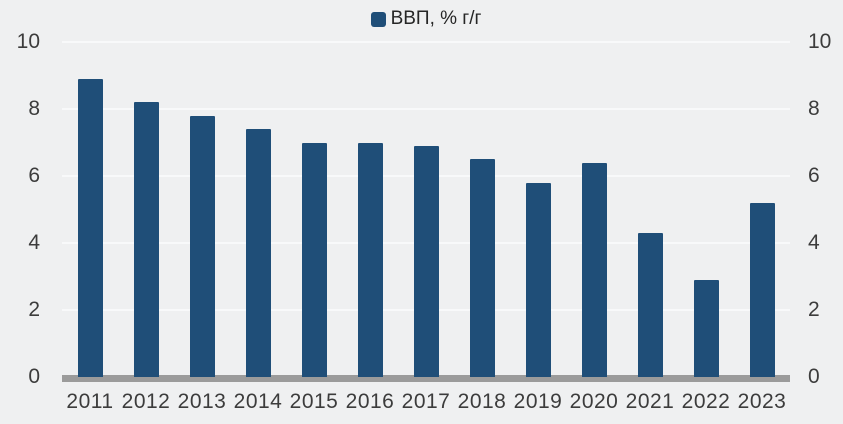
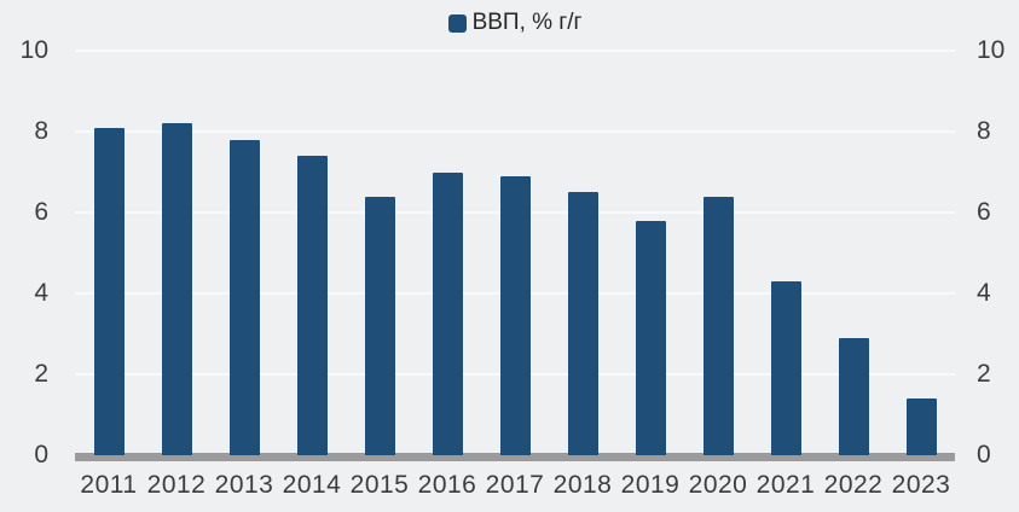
2011: 8.9 -> 8.1
2015: 7.0 -> 6.4
2023: 5.2 -> 1.4
